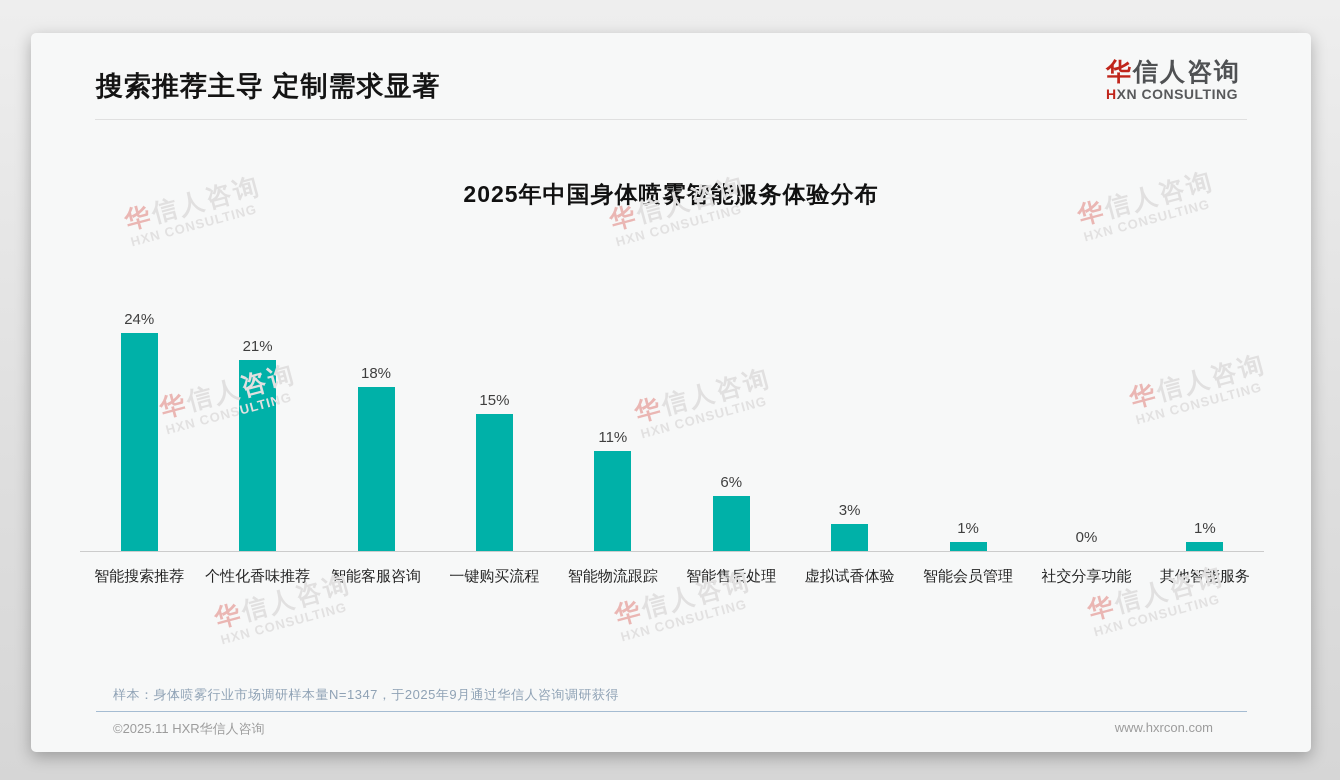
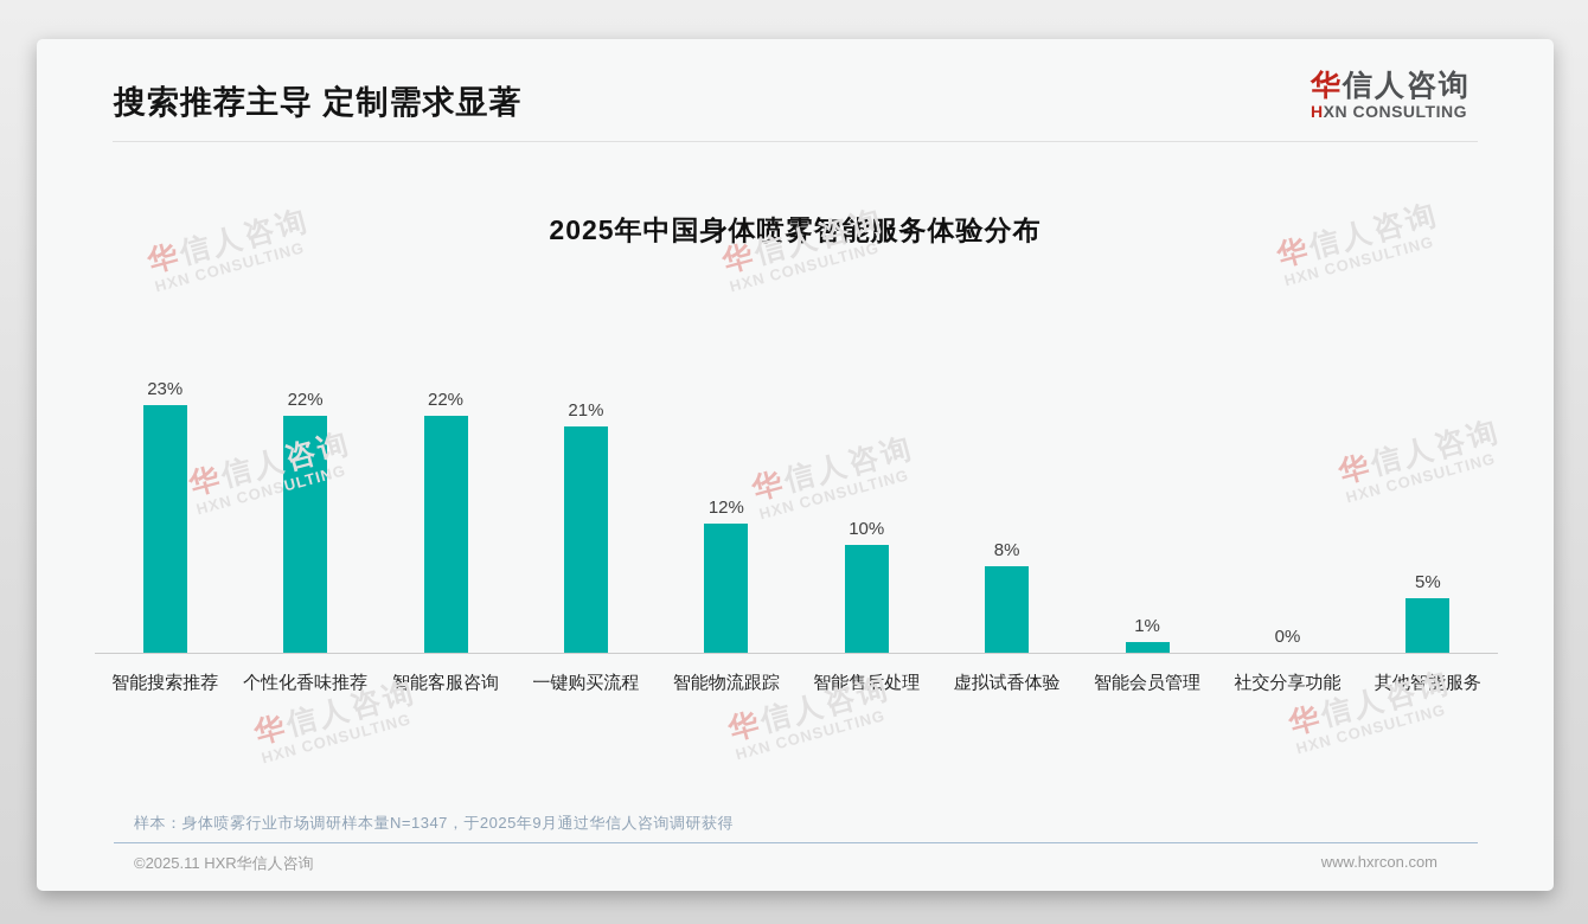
智能搜索推荐: 24% -> 23%
个性化香味推荐: 21% -> 22%
智能客服咨询: 18% -> 22%
一键购买流程: 15% -> 21%
智能物流跟踪: 11% -> 12%
智能售后处理: 6% -> 10%
虚拟试香体验: 3% -> 8%
其他智能服务: 1% -> 5%
